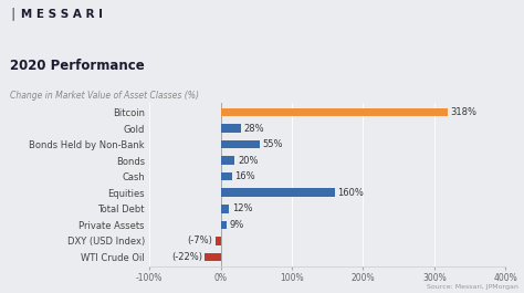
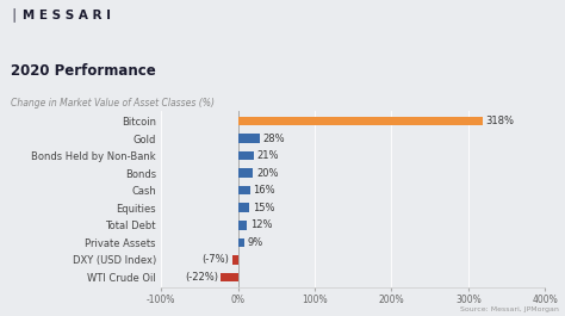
Bonds Held by Non-Bank: 55% -> 21%
Equities: 160% -> 15%
